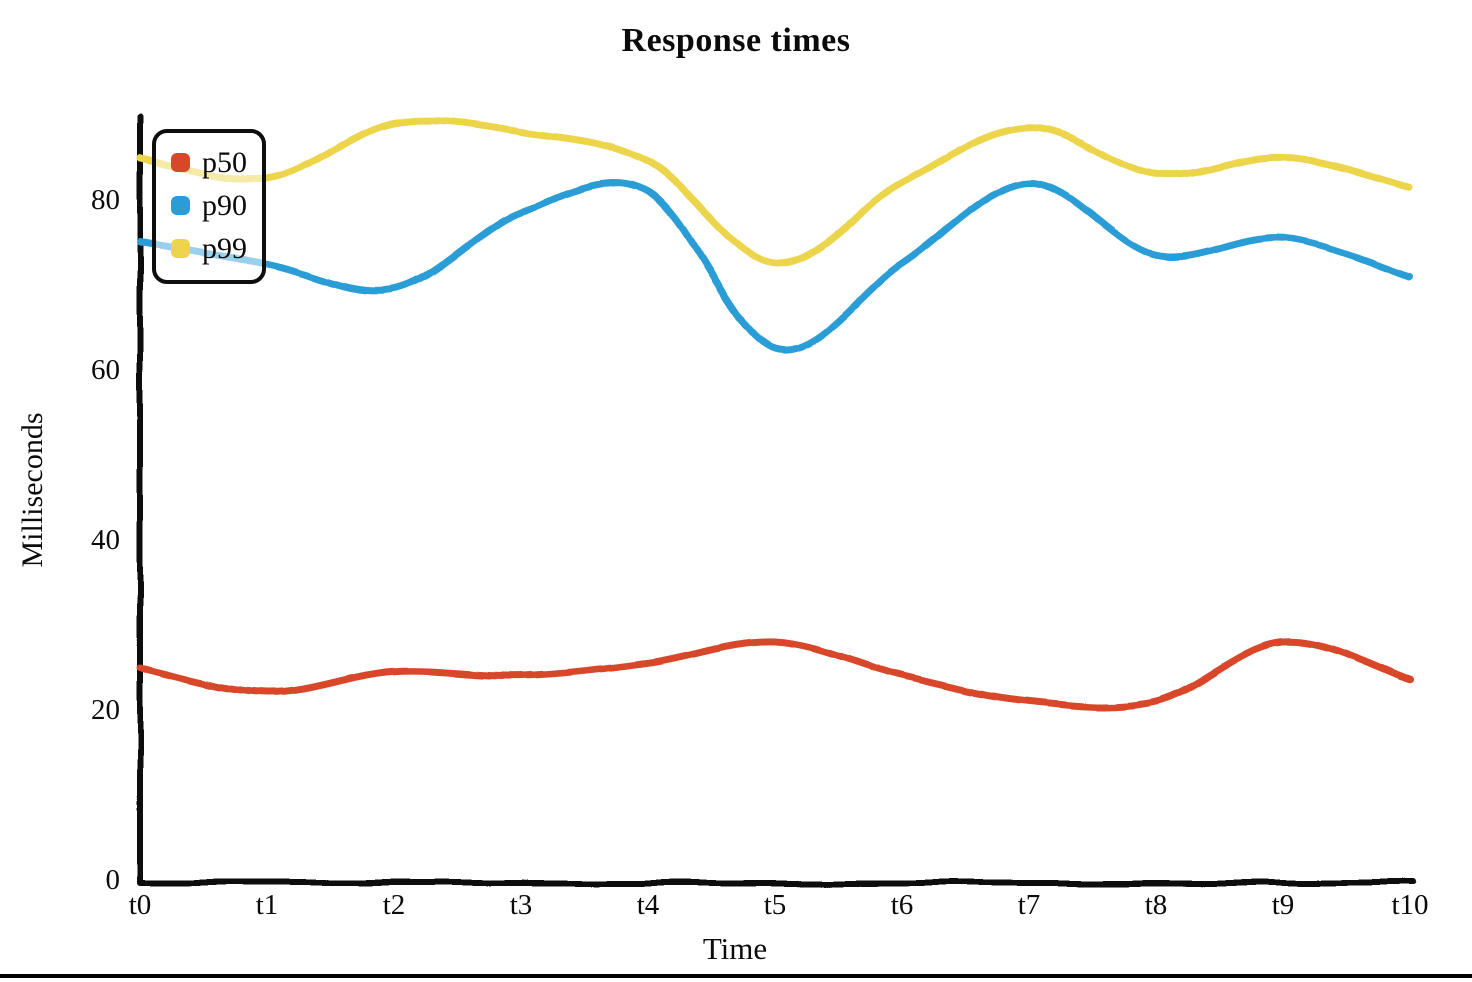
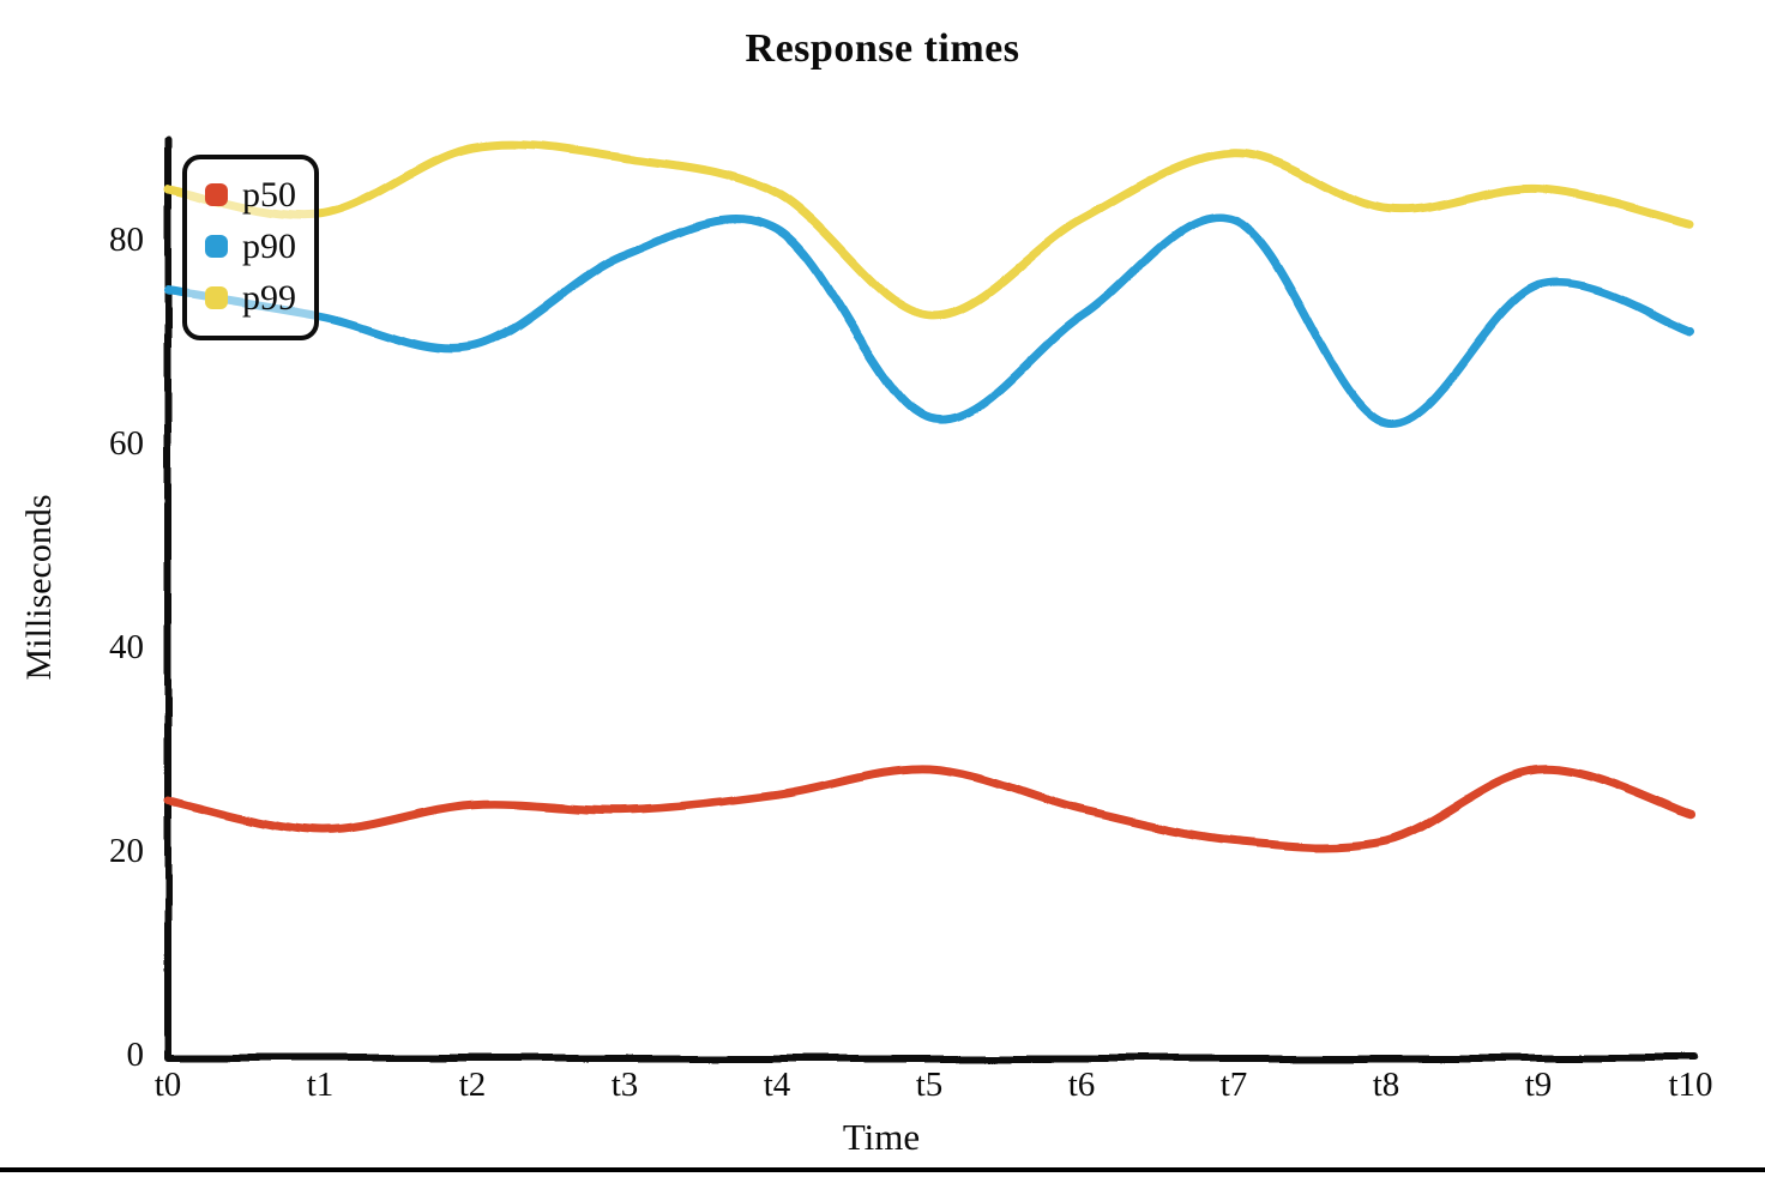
p90/t8: 74 -> 62
